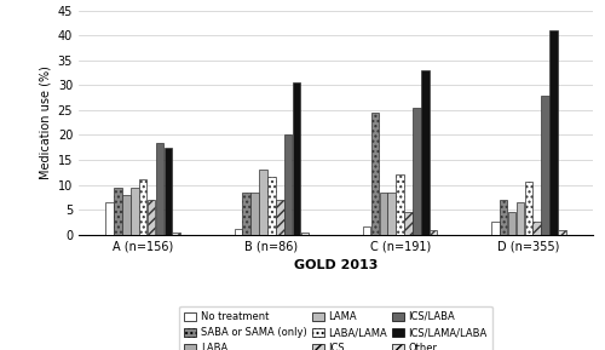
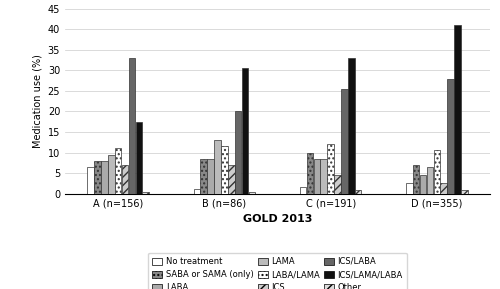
SABA or SAMA (only)/A (n=156): 9.5 -> 8.0
ICS/LABA/A (n=156): 18.5 -> 33.0
SABA or SAMA (only)/C (n=191): 24.5 -> 10.0
